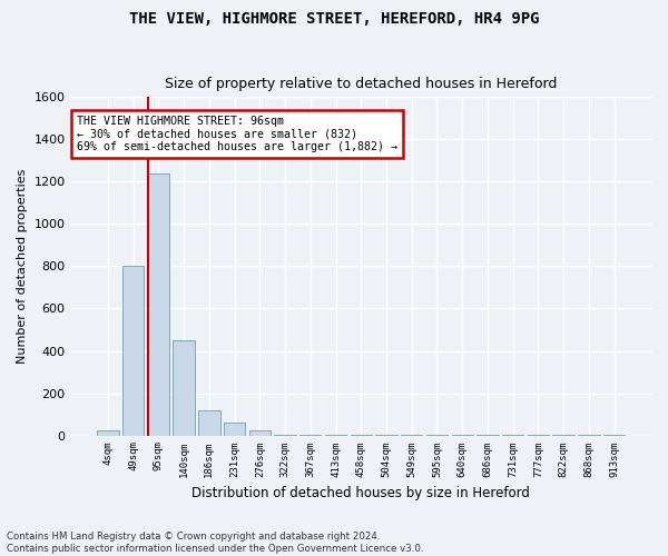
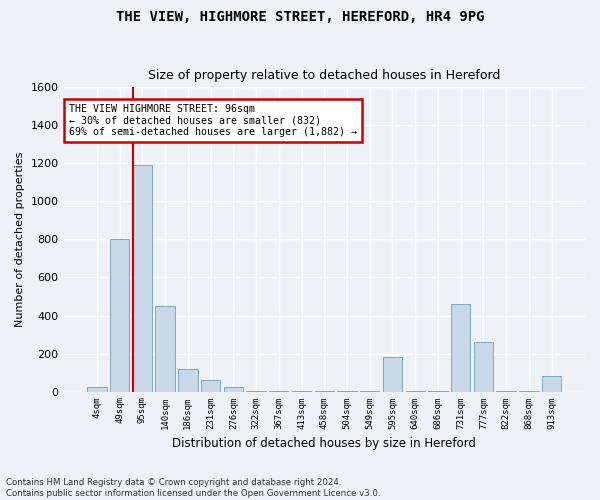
95sqm: 1240 -> 1190
595sqm: 0 -> 180
731sqm: 0 -> 460
777sqm: 0 -> 260
913sqm: 0 -> 80
